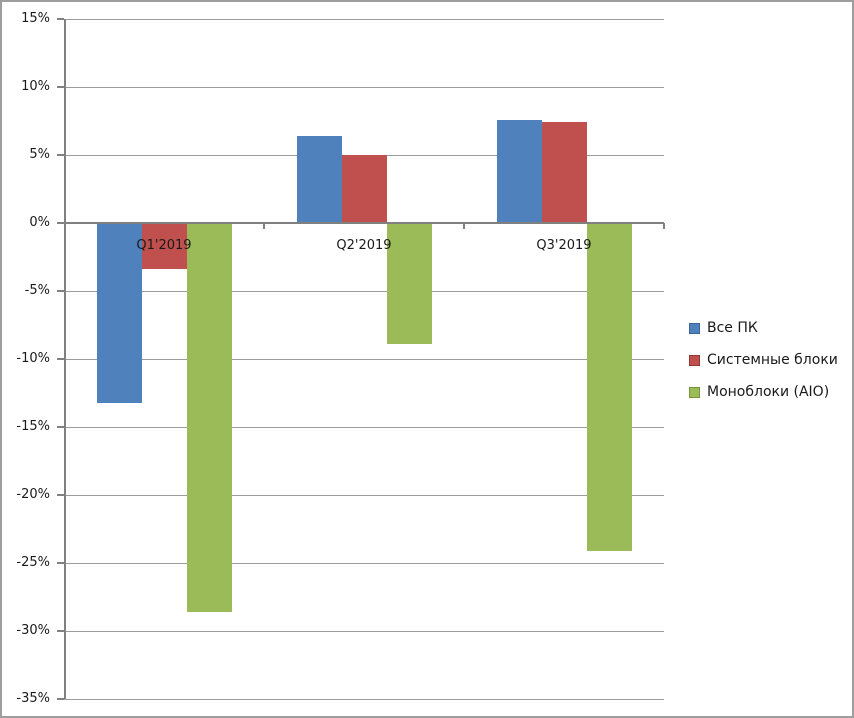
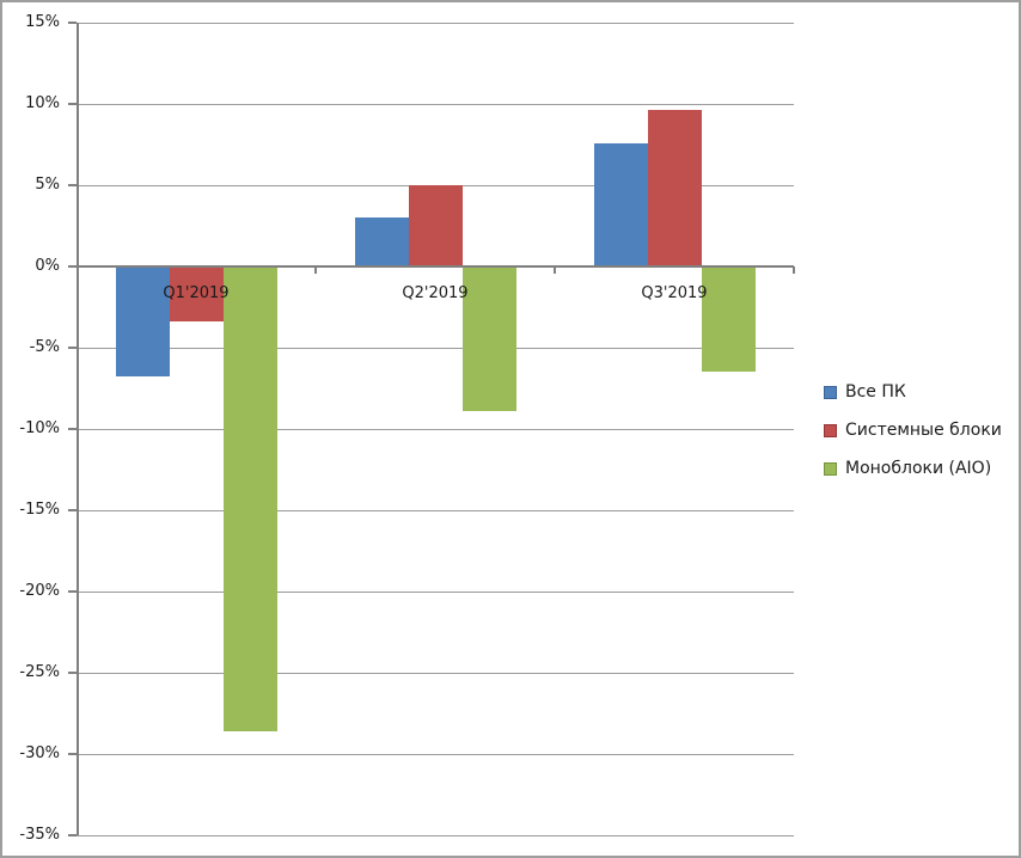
Все ПК/Q1'2019: -13.2% -> -6.8%
Все ПК/Q2'2019: 6.4% -> 3.0%
Системные блоки/Q3'2019: 7.4% -> 9.6%
Моноблоки (AIO)/Q3'2019: -24.1% -> -6.5%
